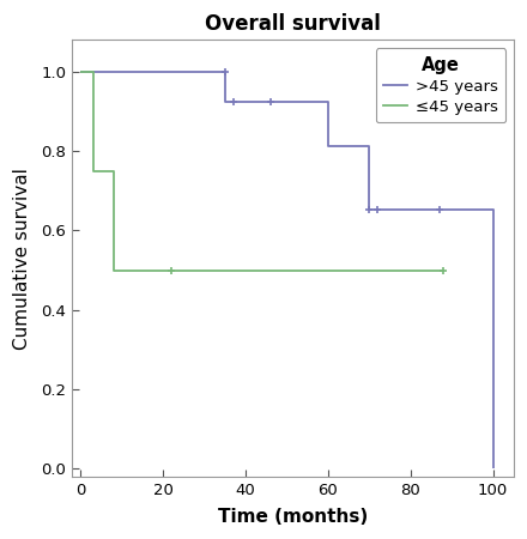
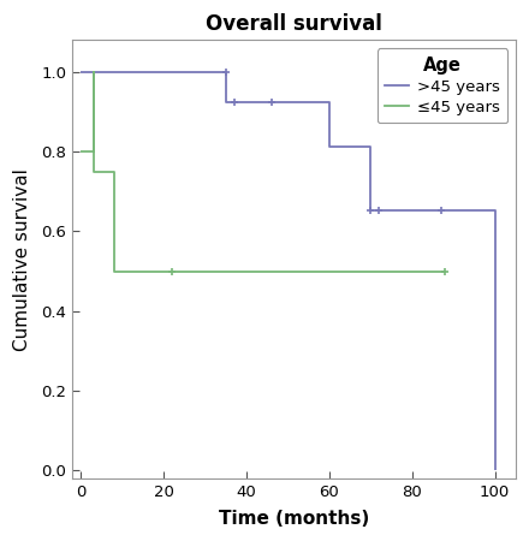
≤45 years/0: 1.00 -> 0.80
